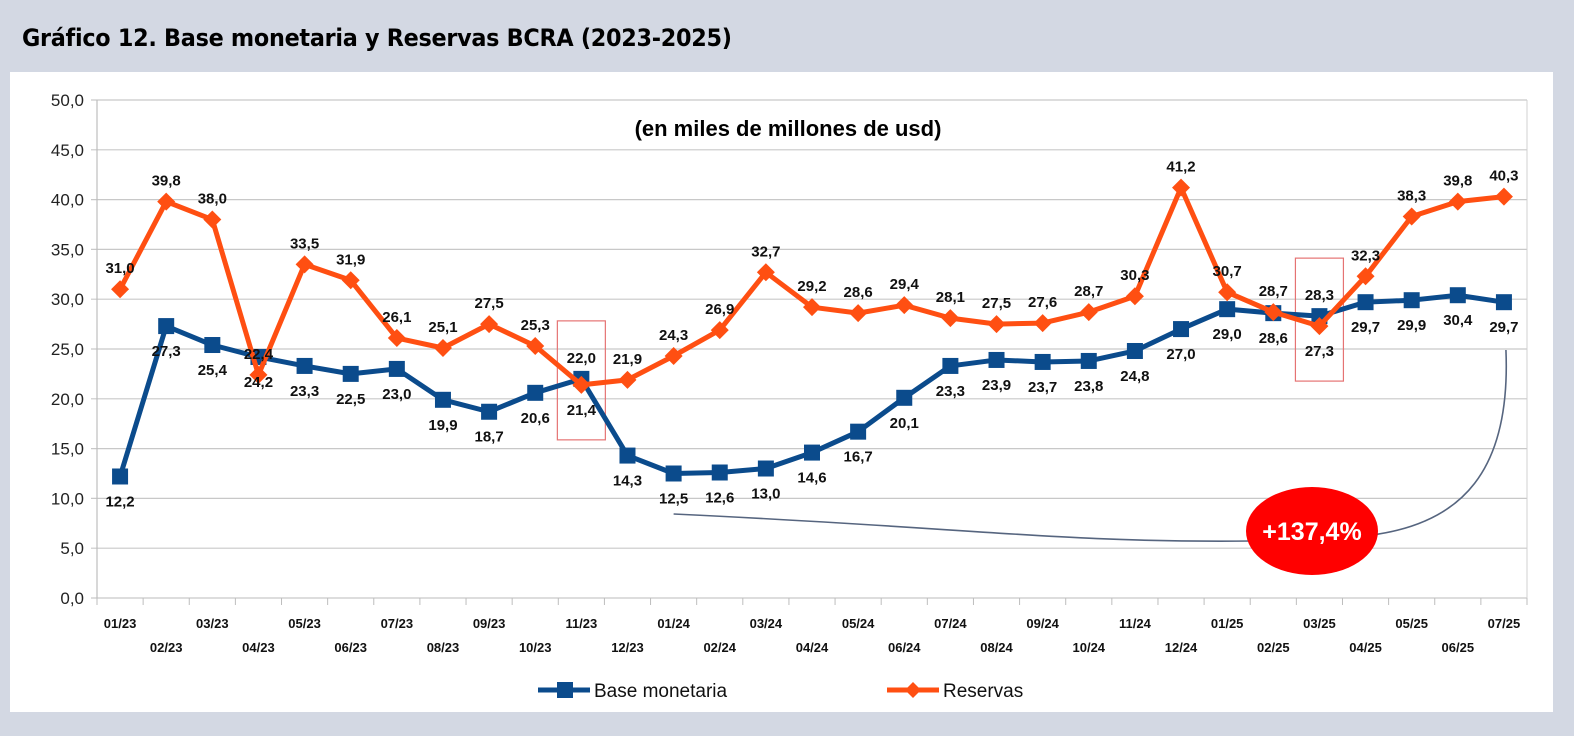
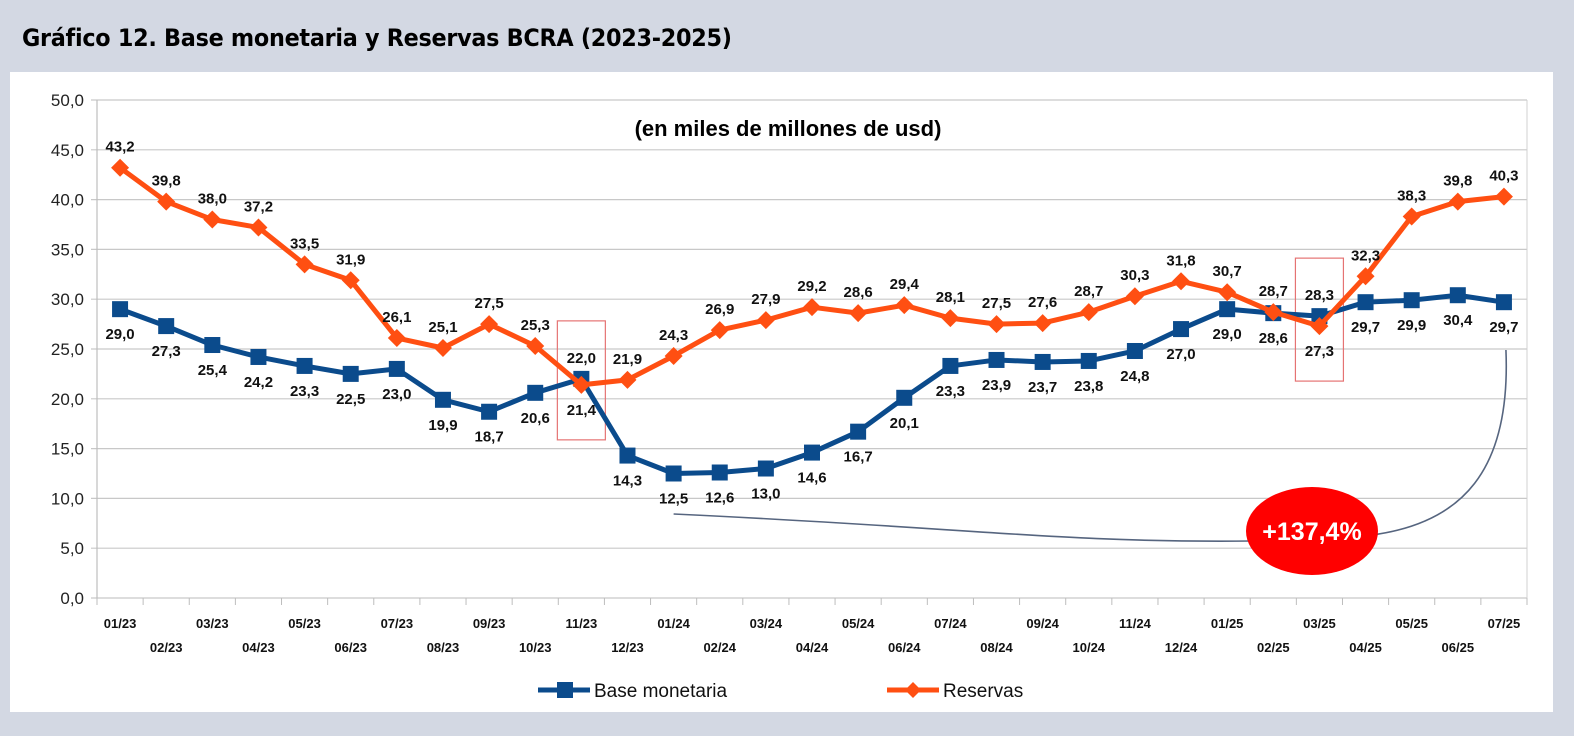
Base monetaria/01/23: 12,2 -> 29,0
Reservas/01/23: 31,0 -> 43,2
Reservas/04/23: 22,4 -> 37,2
Reservas/03/24: 32,7 -> 27,9
Reservas/12/24: 41,2 -> 31,8
